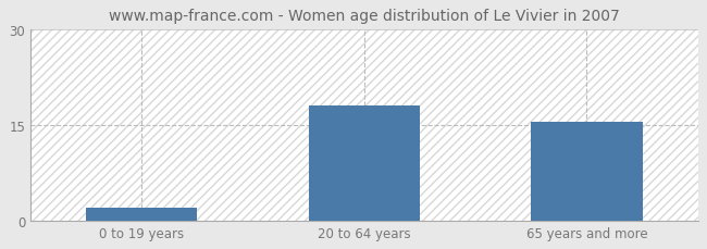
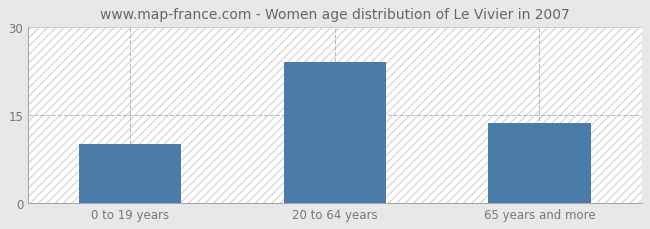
0 to 19 years: 2.0 -> 10.0
20 to 64 years: 18.0 -> 24.0
65 years and more: 15.5 -> 13.6
